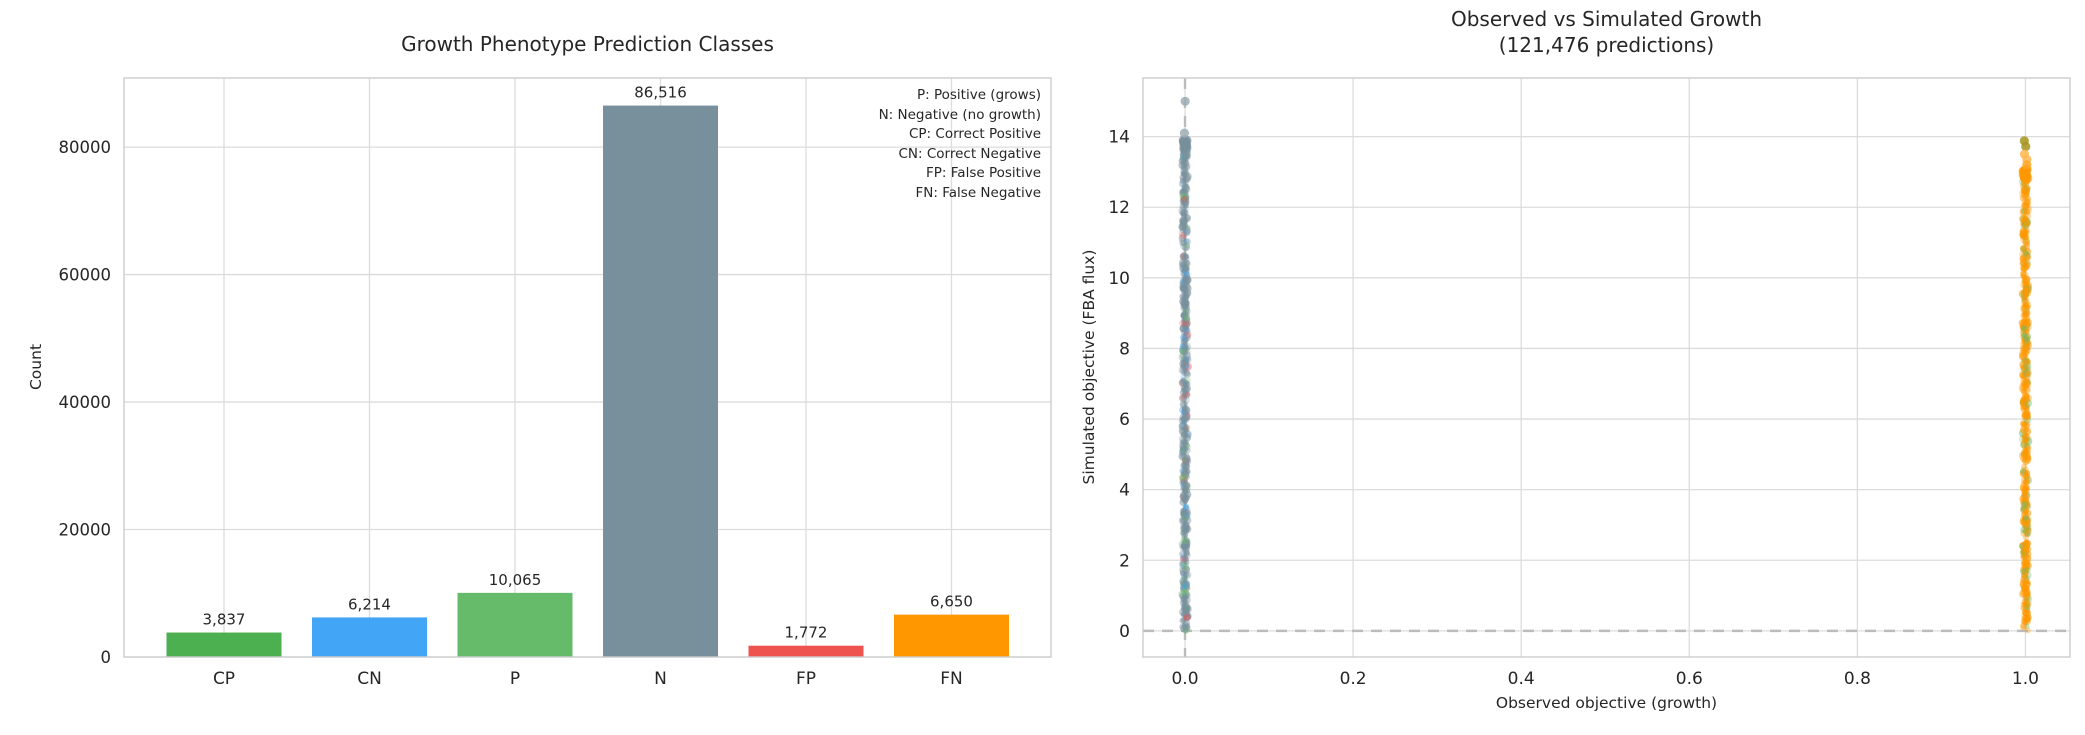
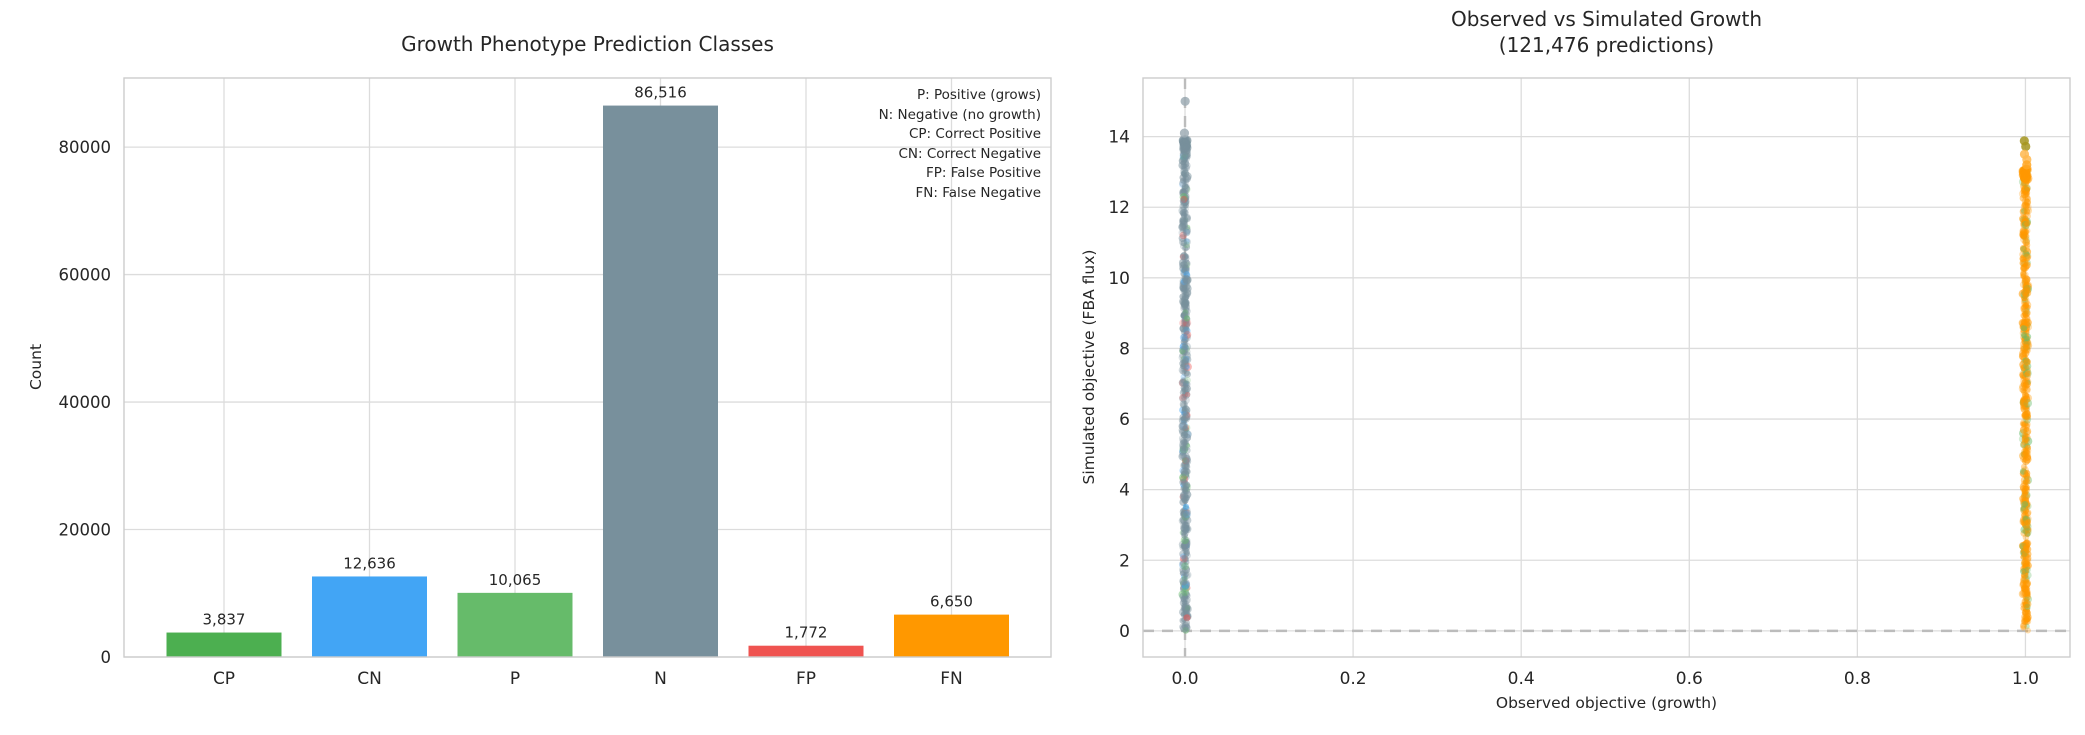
Growth Phenotype Prediction Classes/CN: 6,214 -> 12,636
